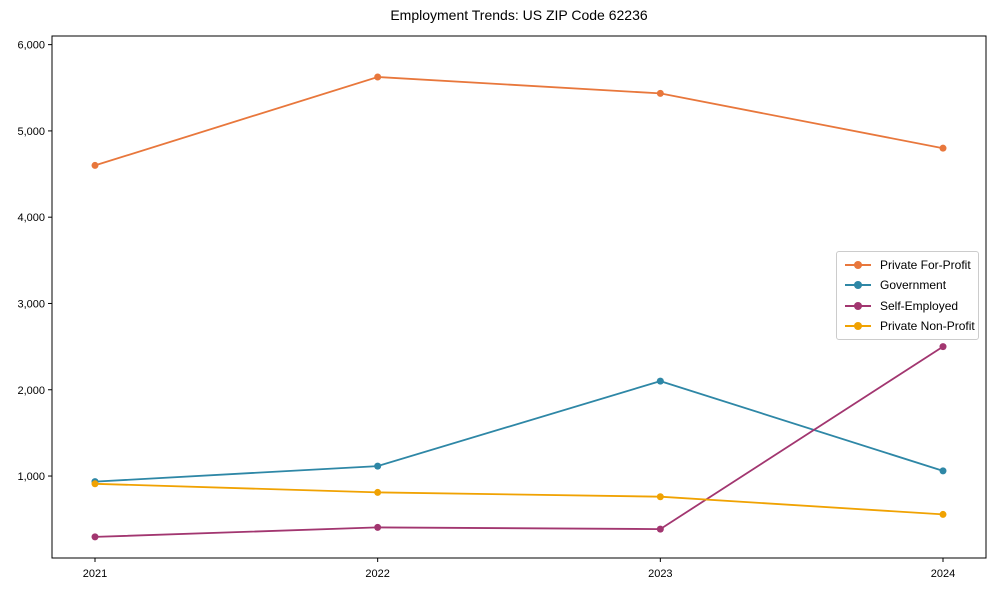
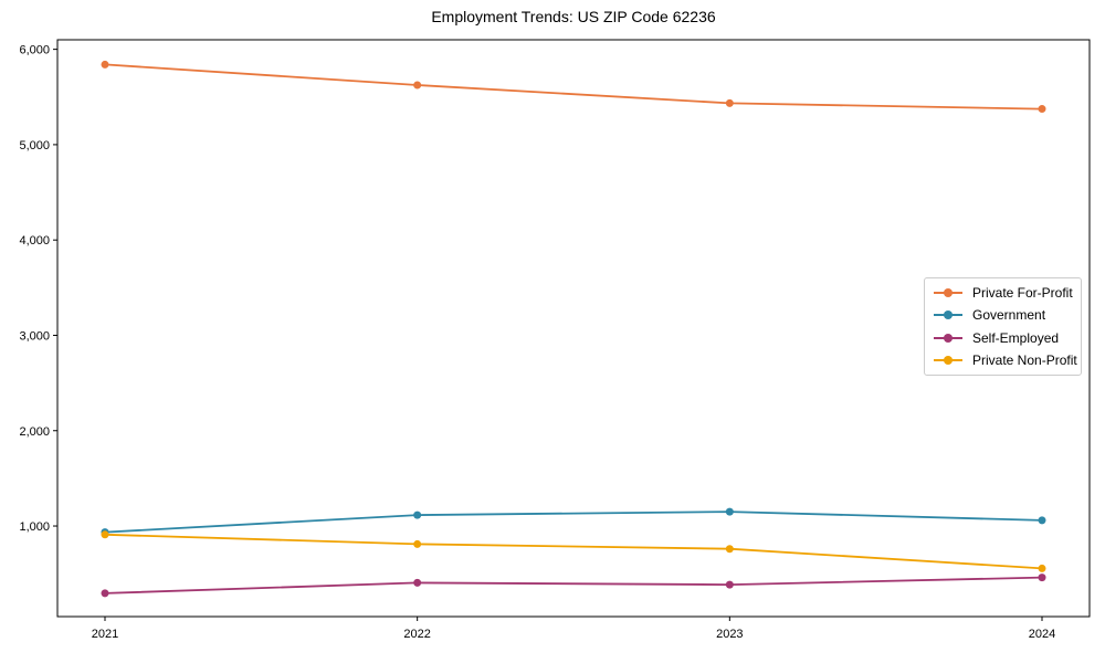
Private For-Profit/2021: 4600 -> 5800
Government/2023: 2100 -> 1200
Private For-Profit/2024: 4800 -> 5400
Self-Employed/2024: 2500 -> 500
